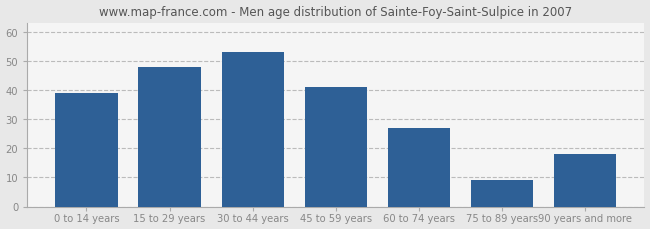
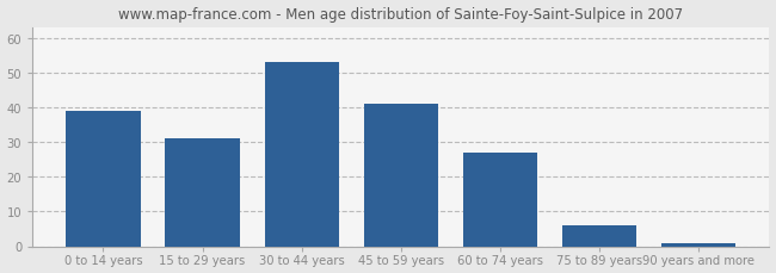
15 to 29 years: 48 -> 31
75 to 89 years: 9 -> 6
90 years and more: 18 -> 1
